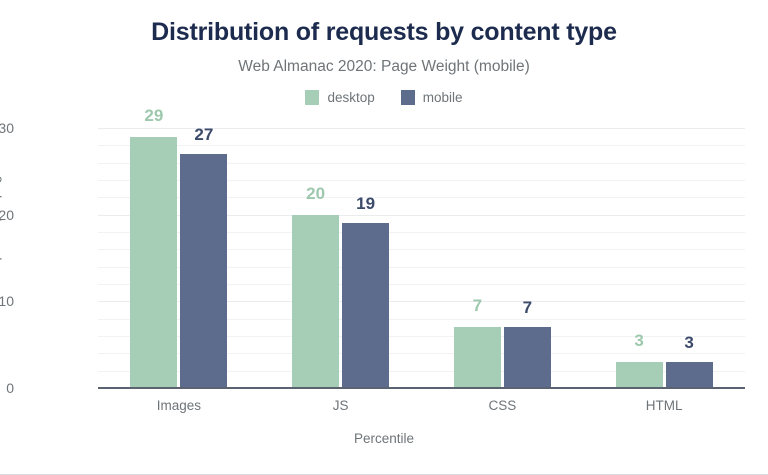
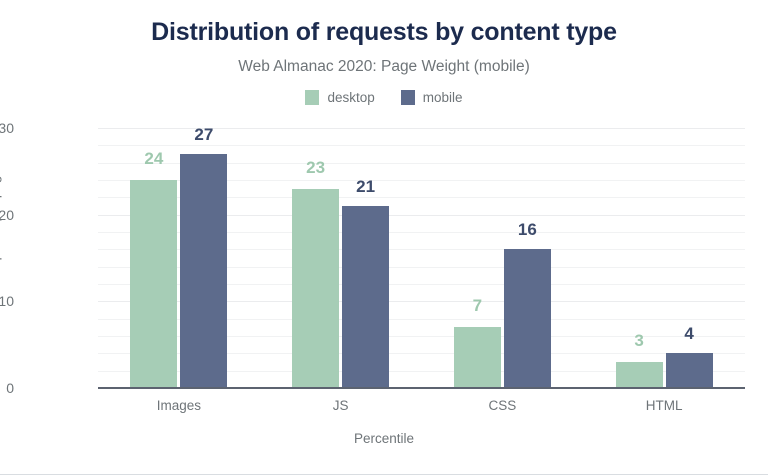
desktop/Images: 29 -> 24
desktop/JS: 20 -> 23
mobile/JS: 19 -> 21
mobile/CSS: 7 -> 16
mobile/HTML: 3 -> 4
